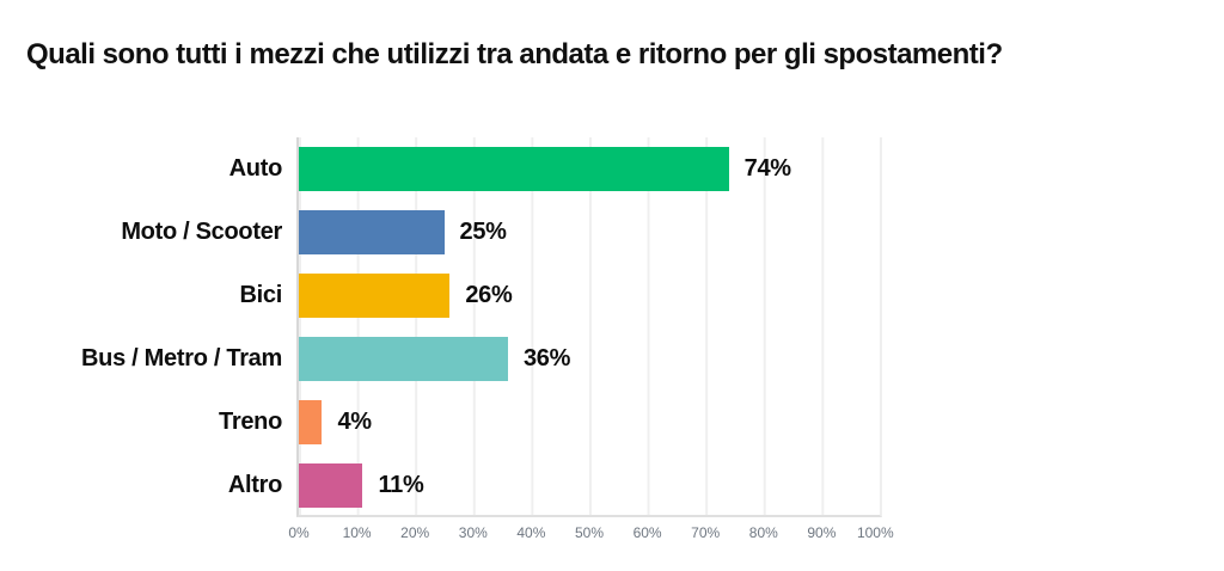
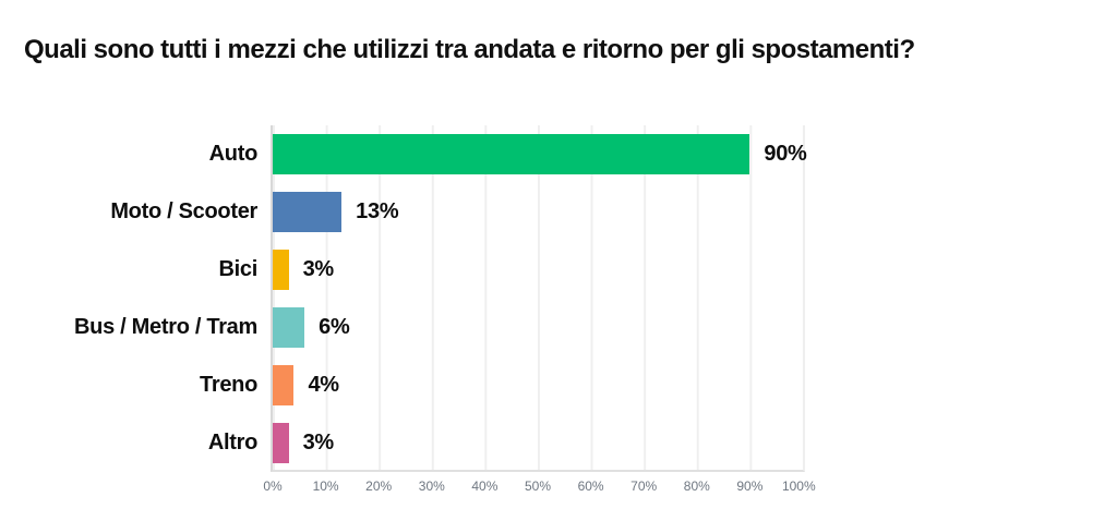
Auto: 74% -> 90%
Moto / Scooter: 25% -> 13%
Bici: 26% -> 3%
Bus / Metro / Tram: 36% -> 6%
Altro: 11% -> 3%
